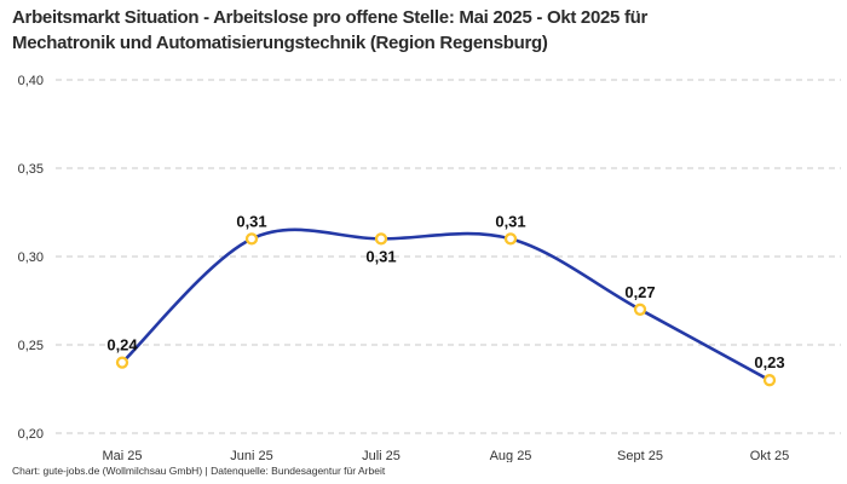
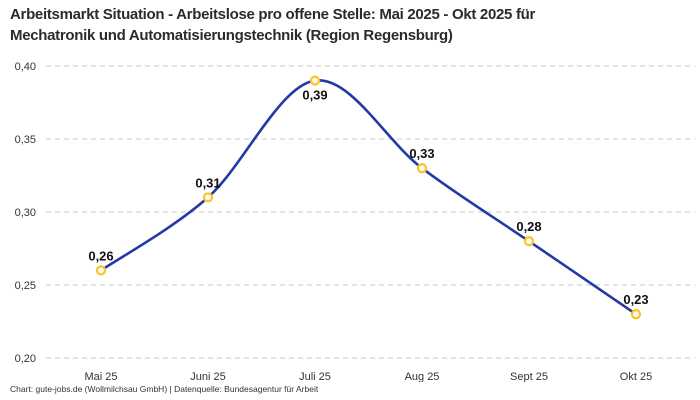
Mai 25: 0,24 -> 0,26
Juli 25: 0,31 -> 0,39
Aug 25: 0,31 -> 0,33
Sept 25: 0,27 -> 0,28
